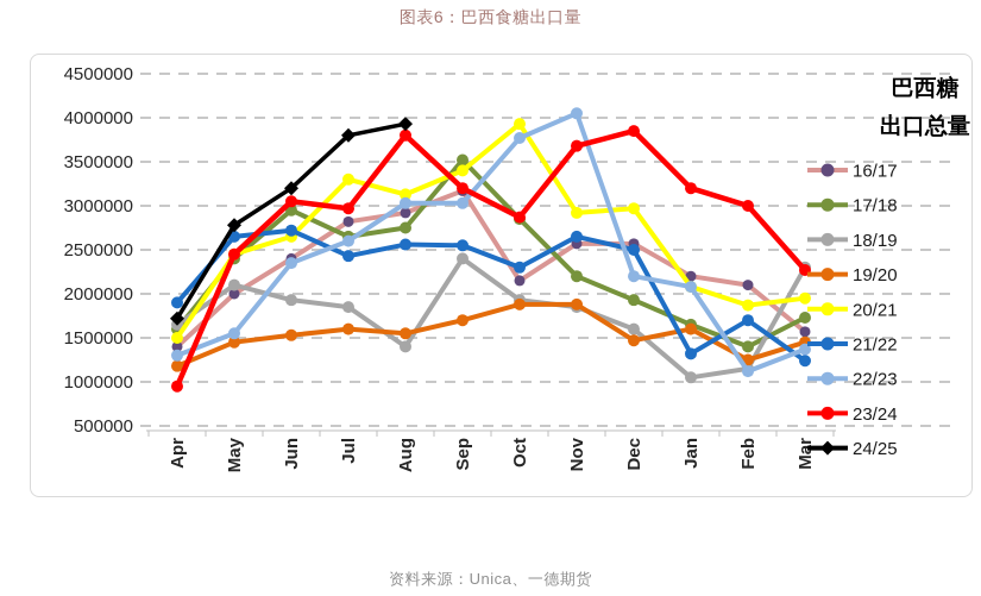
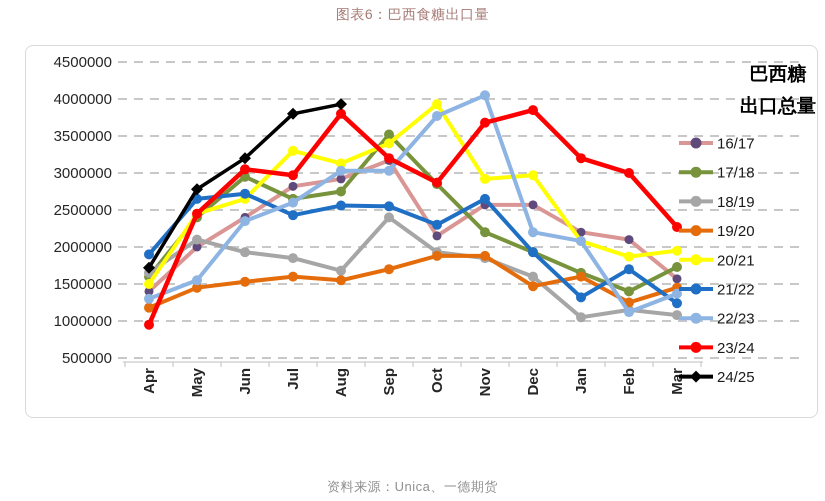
18/19/Aug: 1400000 -> 1700000
21/22/Dec: 2500000 -> 1900000
18/19/Mar: 2300000 -> 1100000
